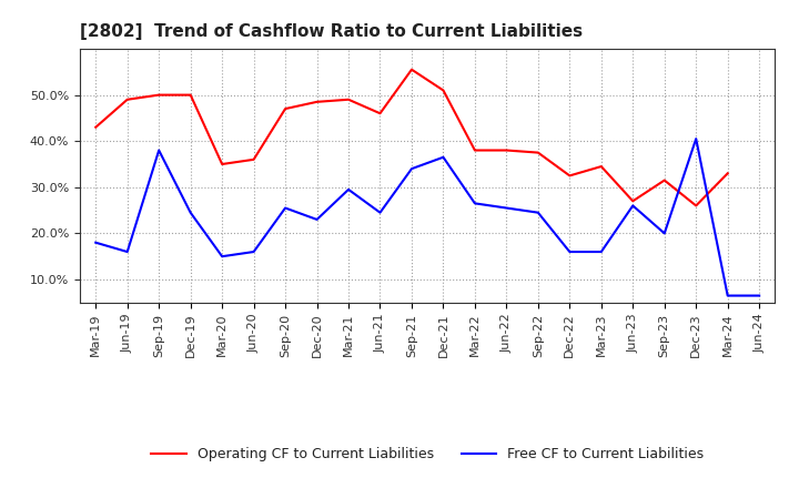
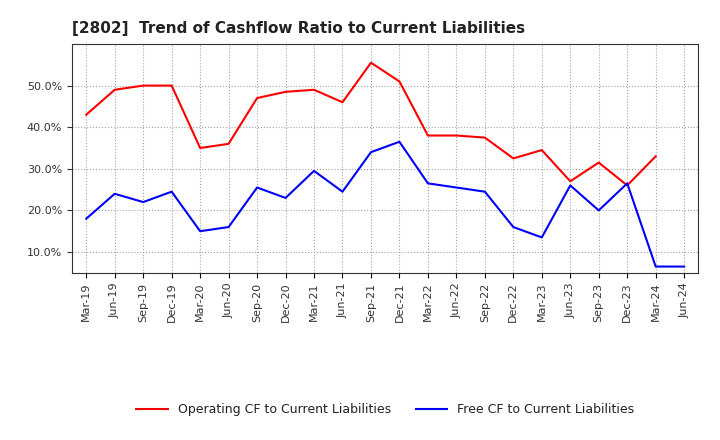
Free CF to Current Liabilities/Jun-19: 16.0% -> 24.0%
Free CF to Current Liabilities/Sep-19: 38.0% -> 22.0%
Free CF to Current Liabilities/Mar-23: 16.0% -> 13.5%
Free CF to Current Liabilities/Dec-23: 40.5% -> 26.5%
